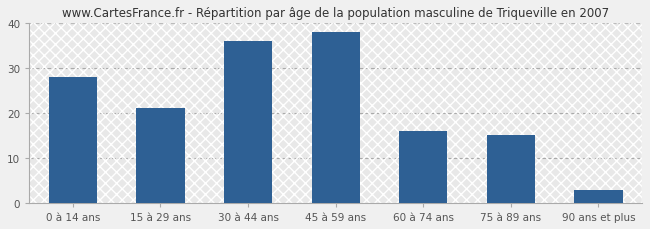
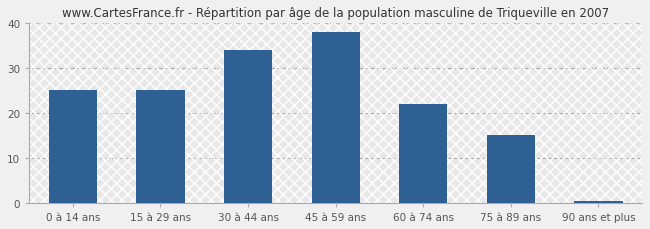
0 à 14 ans: 28.0 -> 25.0
15 à 29 ans: 21.0 -> 25.0
30 à 44 ans: 36.0 -> 34.0
60 à 74 ans: 16.0 -> 22.0
90 ans et plus: 3.0 -> 0.4
